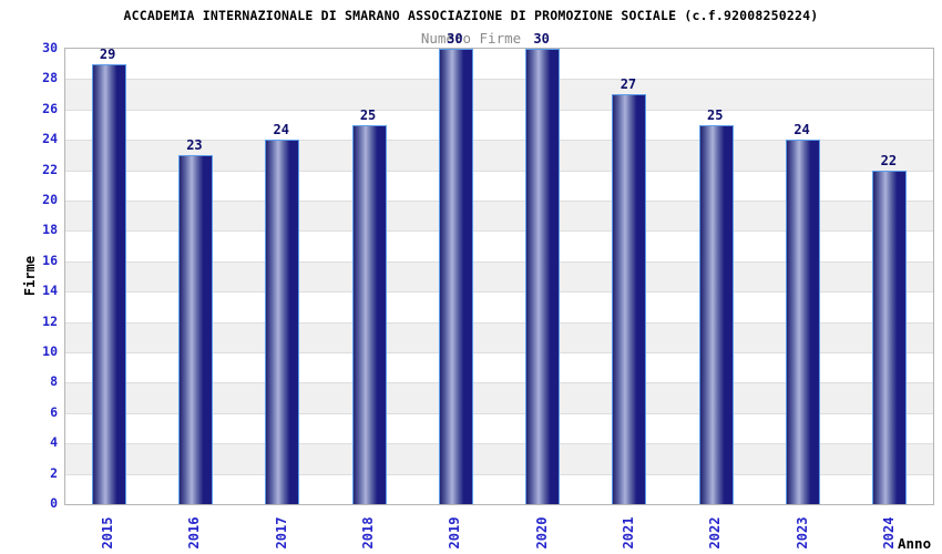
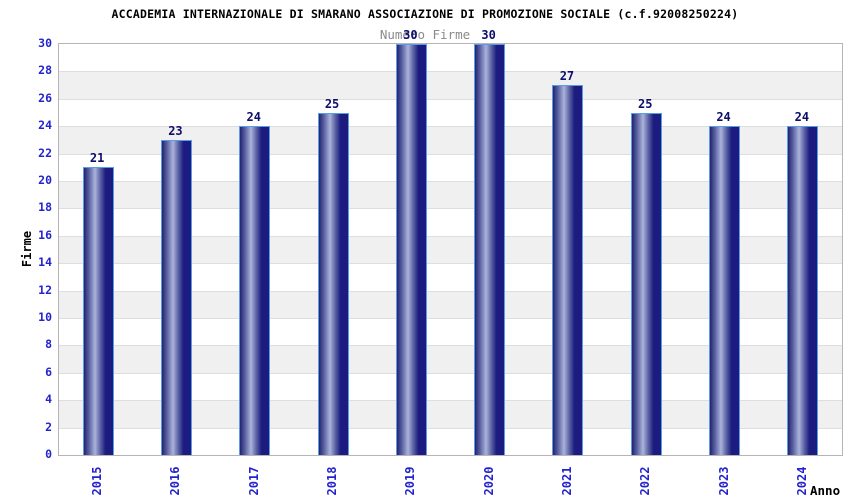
2015: 29 -> 21
2024: 22 -> 24
